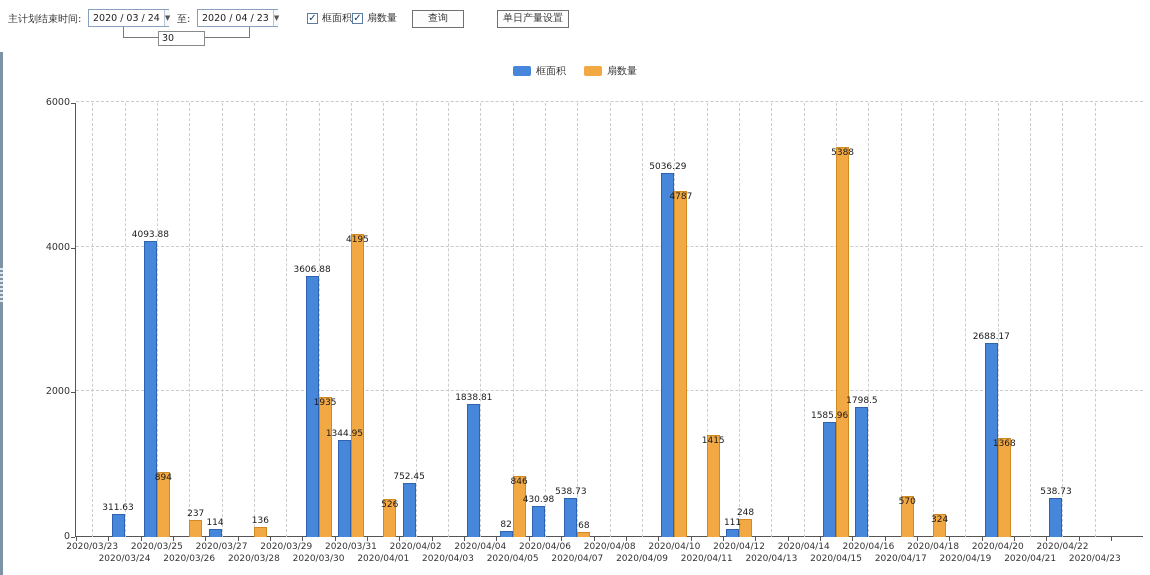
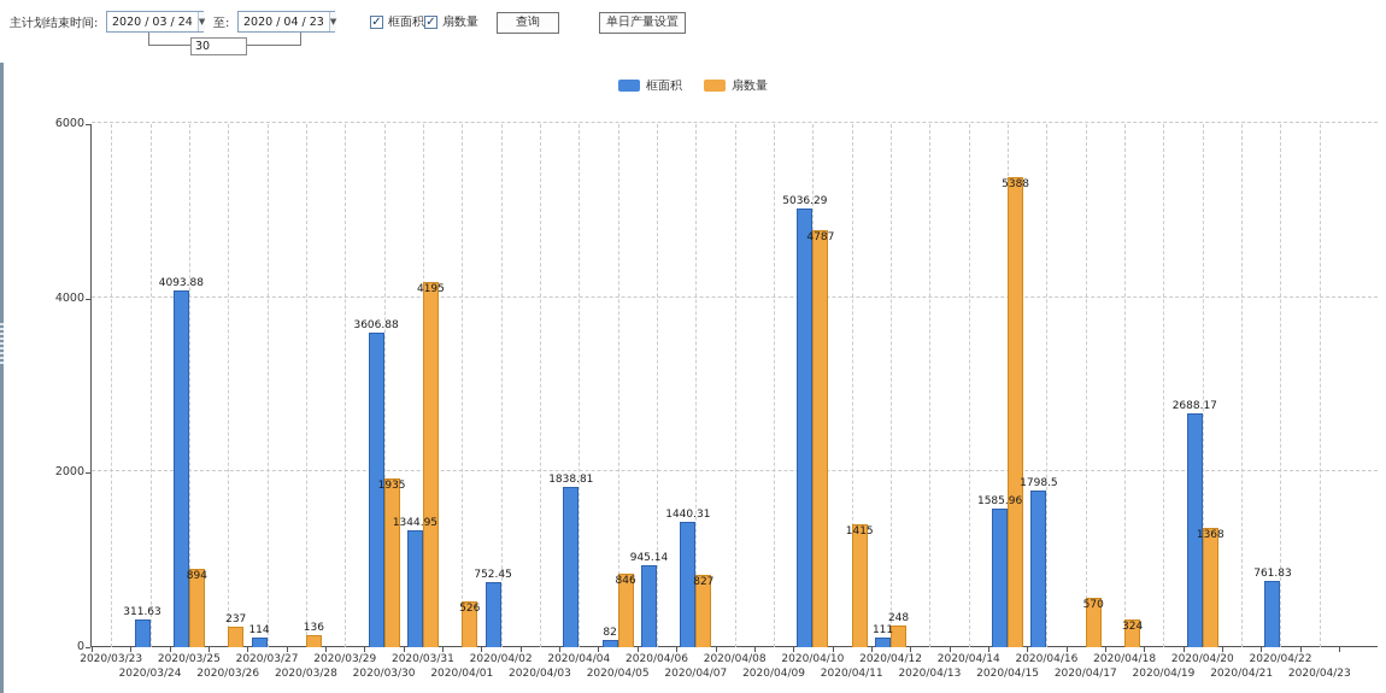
框面积/2020/04/06: 430.98 -> 945.14
框面积/2020/04/07: 538.73 -> 1440.31
扇数量/2020/04/07: 68 -> 827
框面积/2020/04/22: 538.73 -> 761.83
